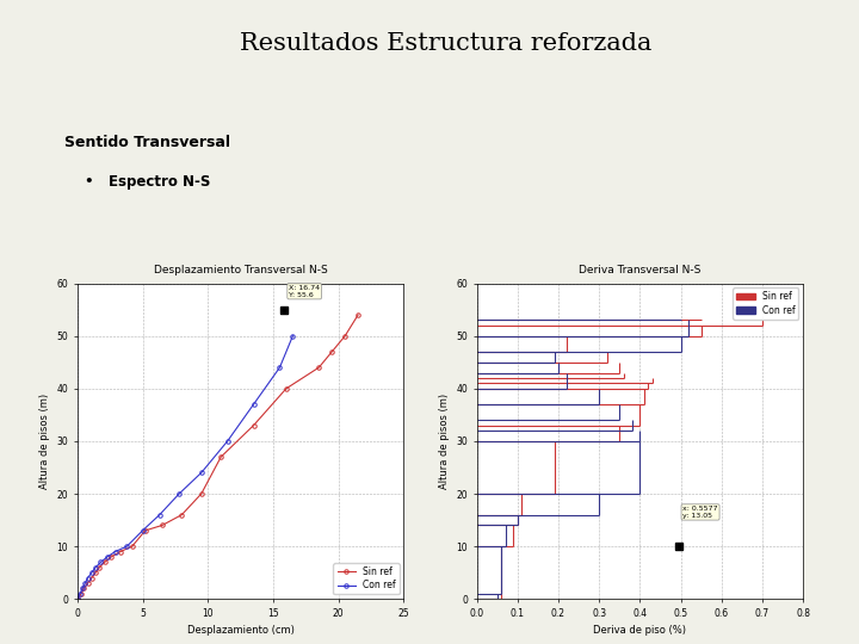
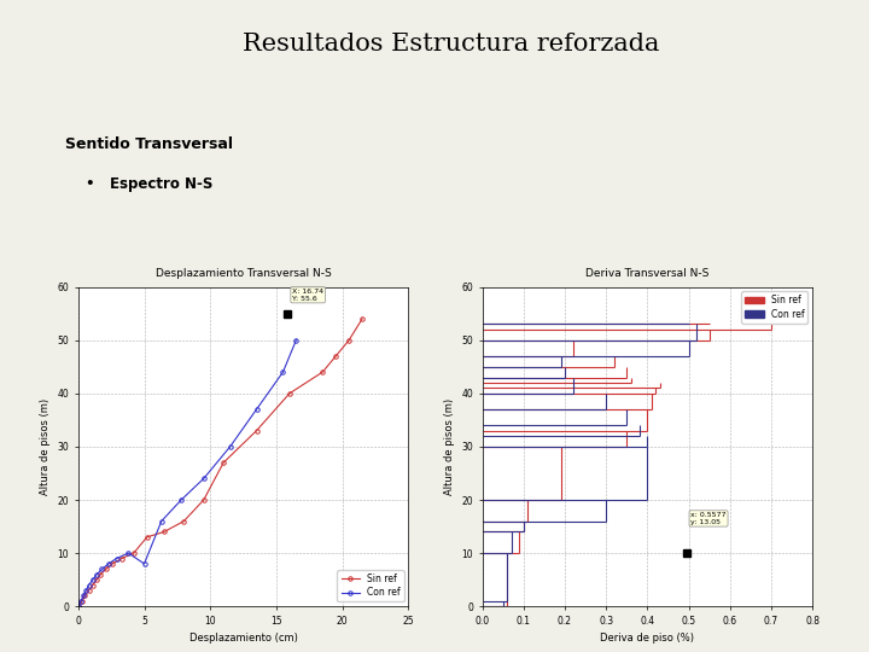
Con ref/5: 13 -> 8
